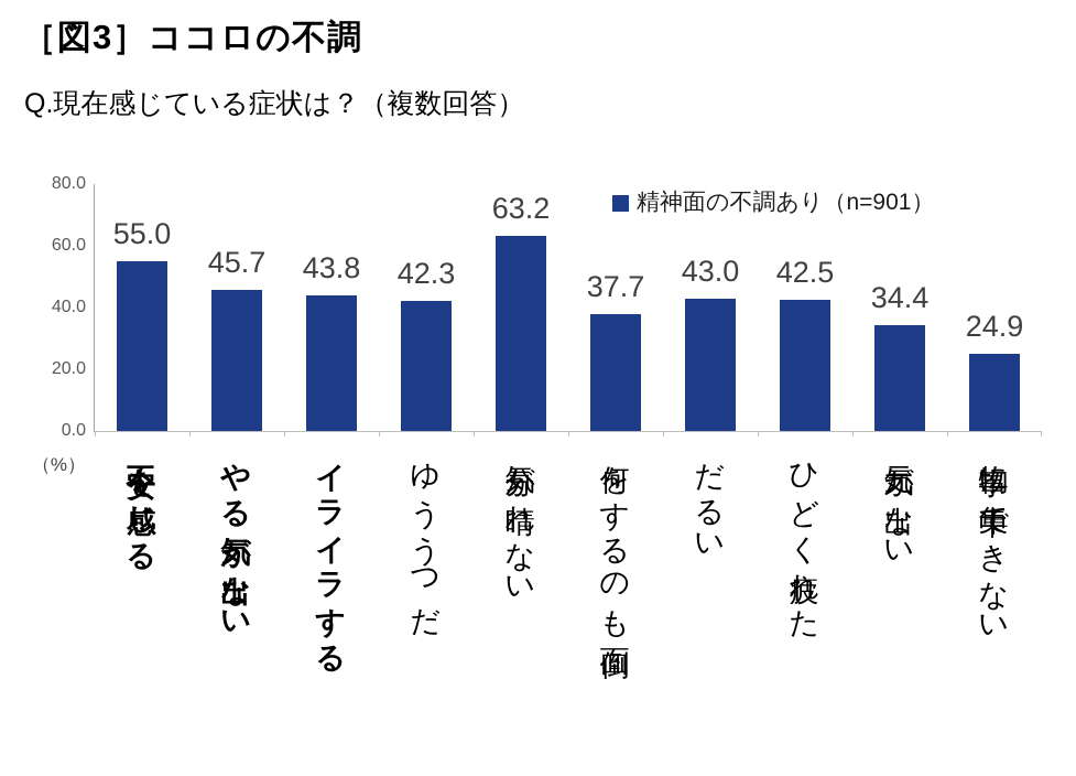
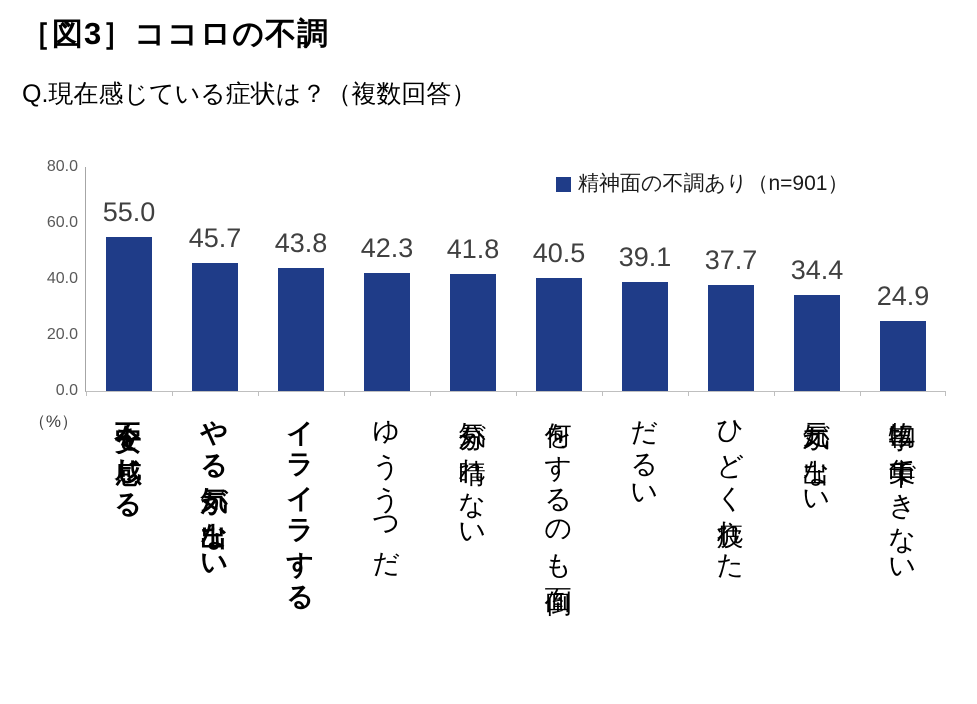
気分が晴れない: 63.2 -> 41.8
何をするのも面倒: 37.7 -> 40.5
だるい: 43.0 -> 39.1
ひどく疲れた: 42.5 -> 37.7
